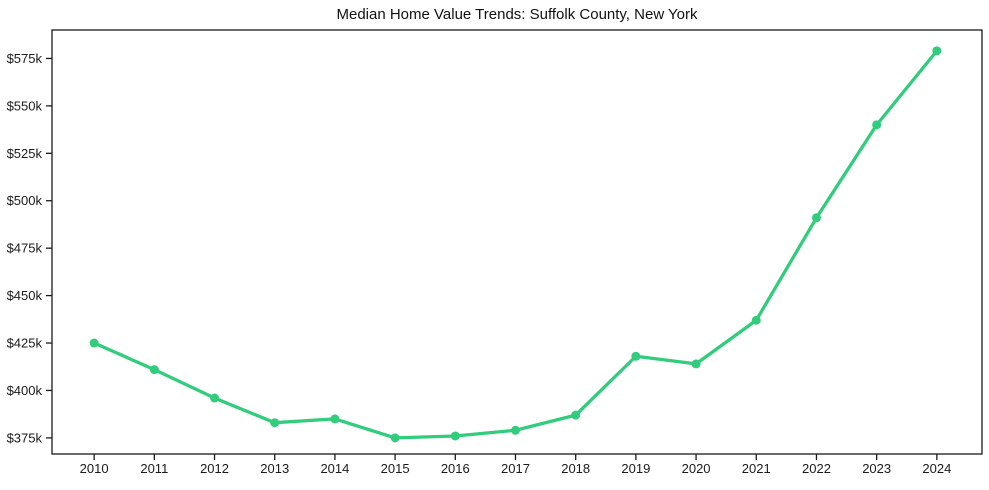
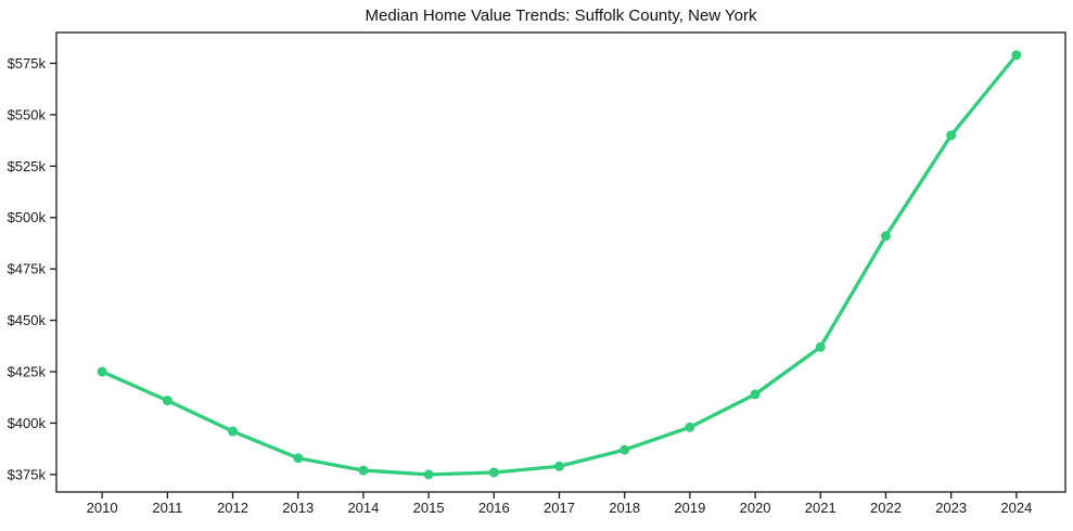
2014: $385k -> $377k
2019: $418k -> $398k
